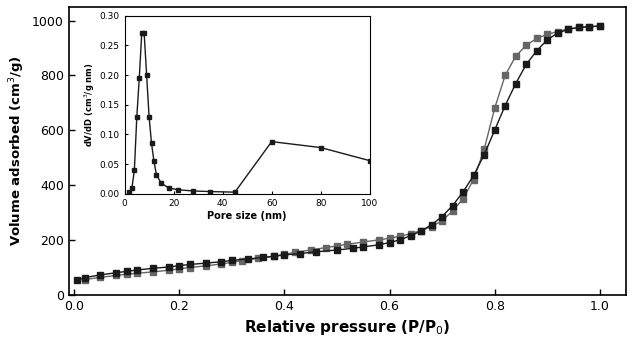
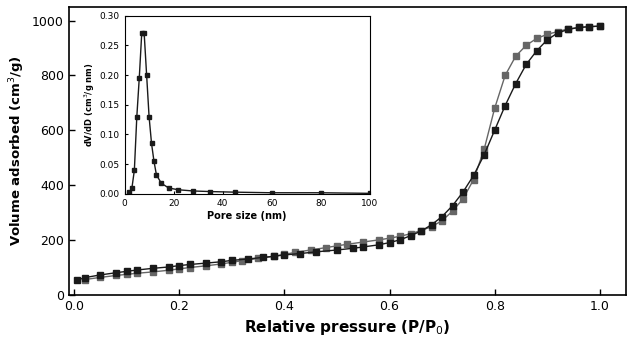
60: 0.088 -> 0.002
80: 0.078 -> 0.002
100: 0.056 -> 0.001
